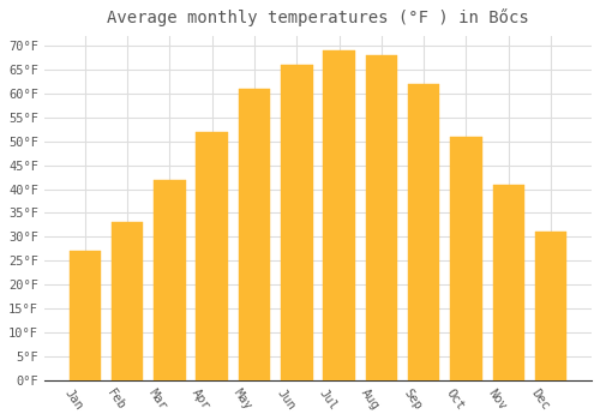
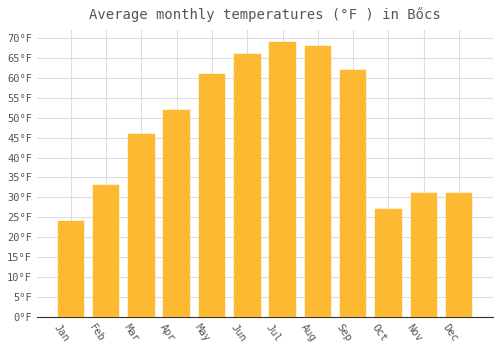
Jan: 27°F -> 24°F
Mar: 42°F -> 46°F
Oct: 51°F -> 27°F
Nov: 41°F -> 31°F
